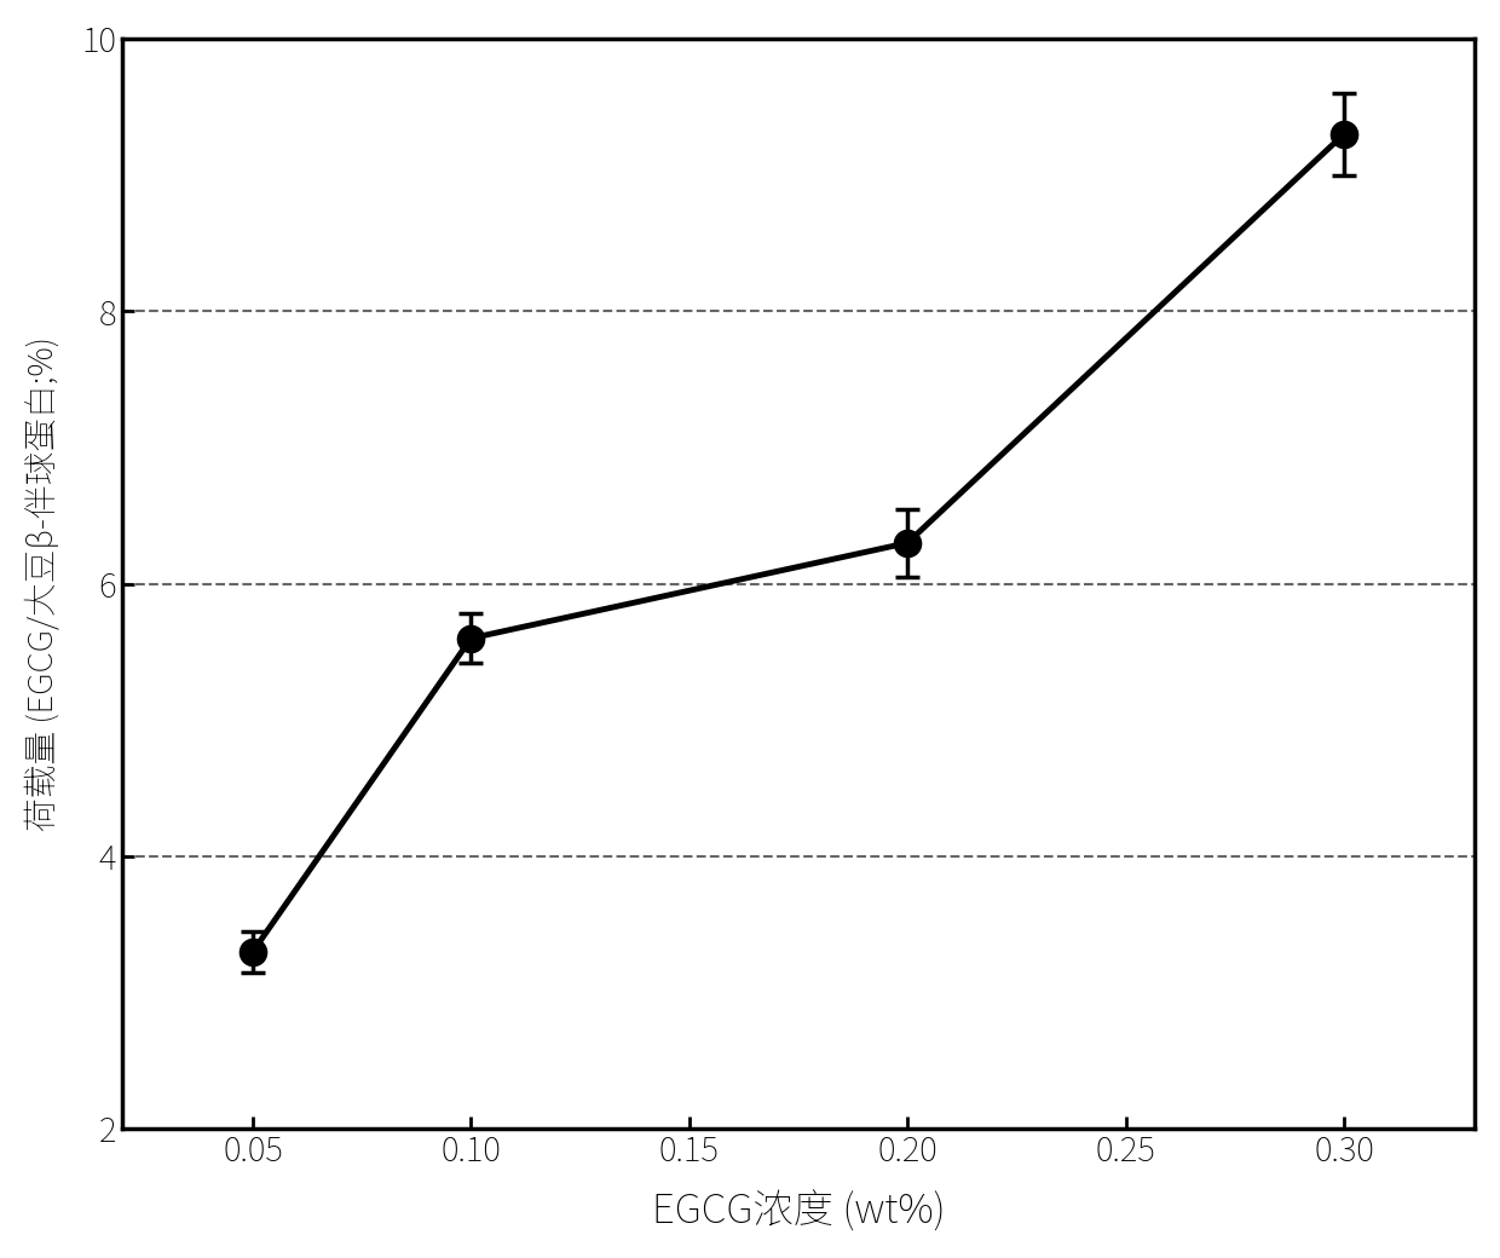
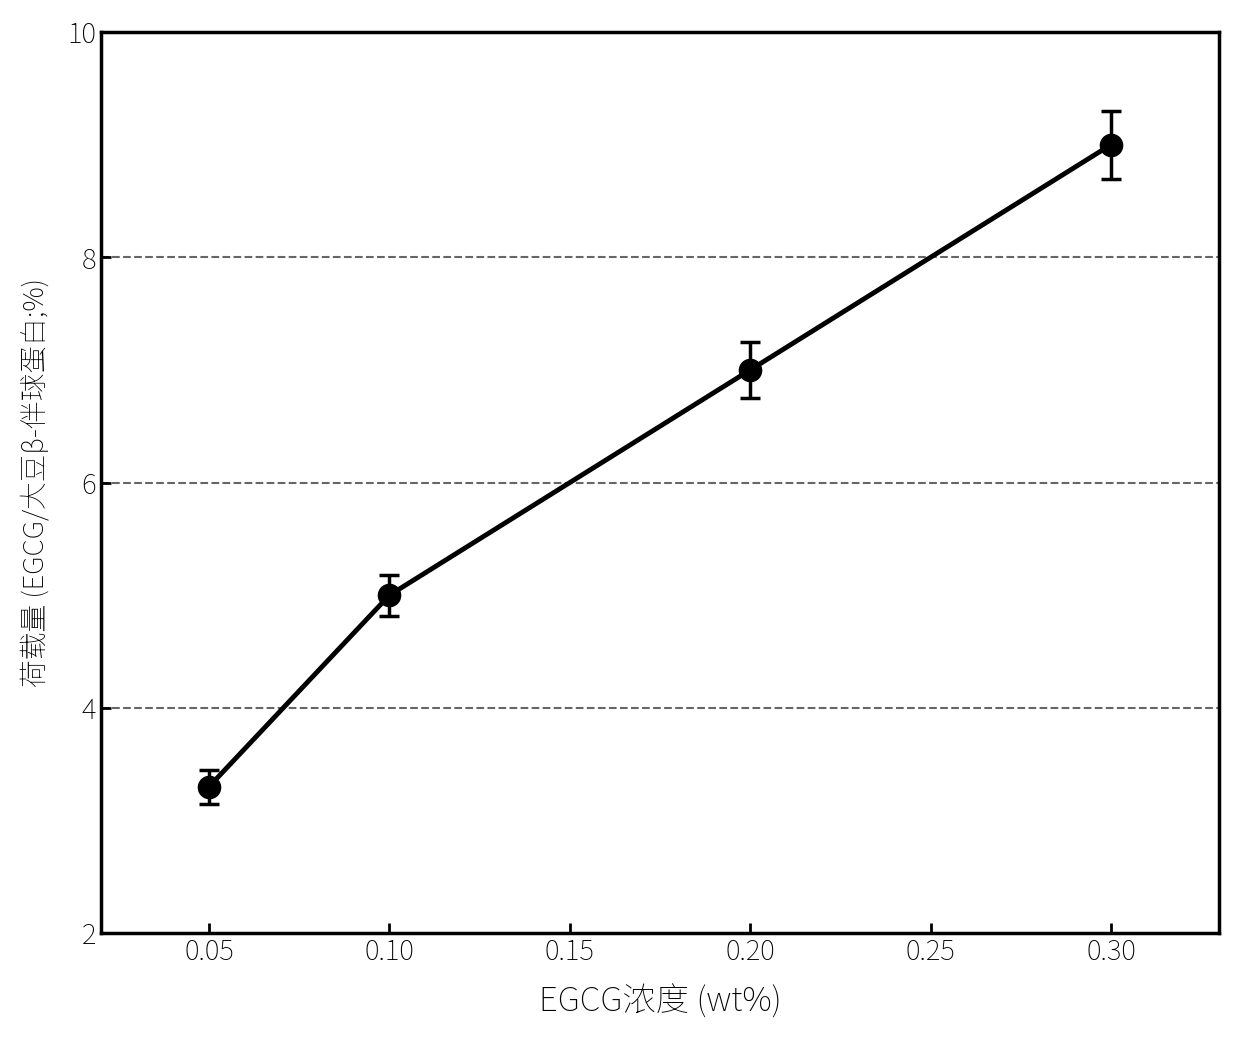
0.10: 5.6 -> 5.0
0.20: 6.3 -> 7.0
0.30: 9.3 -> 9.0
